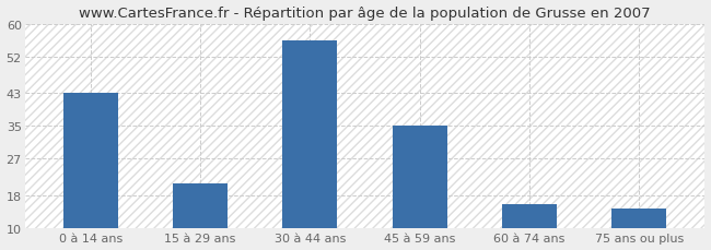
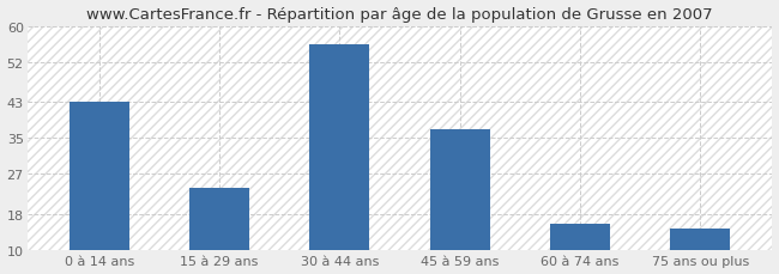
15 à 29 ans: 21 -> 24
45 à 59 ans: 35 -> 37
